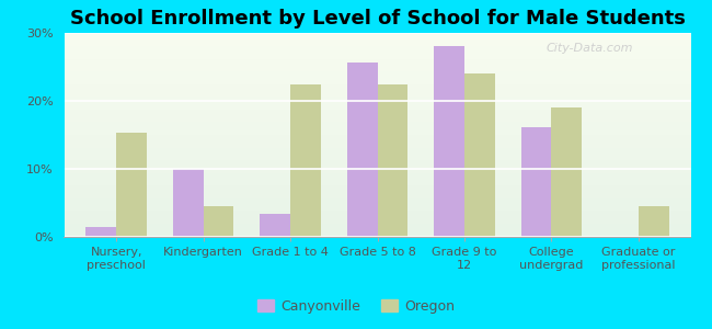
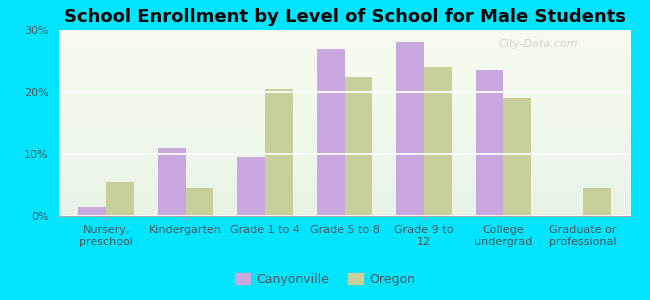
Oregon/Nursery, preschool: 15.4% -> 5.5%
Canyonville/Kindergarten: 10.0% -> 11.0%
Canyonville/Grade 1 to 4: 3.4% -> 9.5%
Oregon/Grade 1 to 4: 22.4% -> 20.5%
Canyonville/Grade 5 to 8: 25.6% -> 27.0%
Canyonville/College undergrad: 16.2% -> 23.5%
